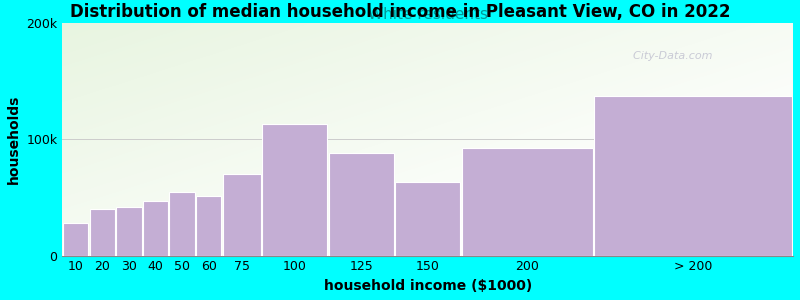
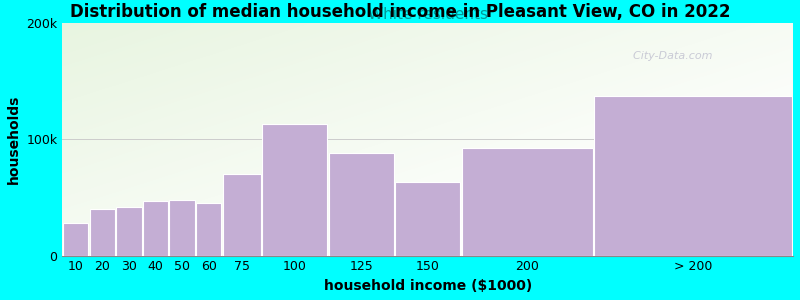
50: 55k -> 48k
60: 51k -> 45k
